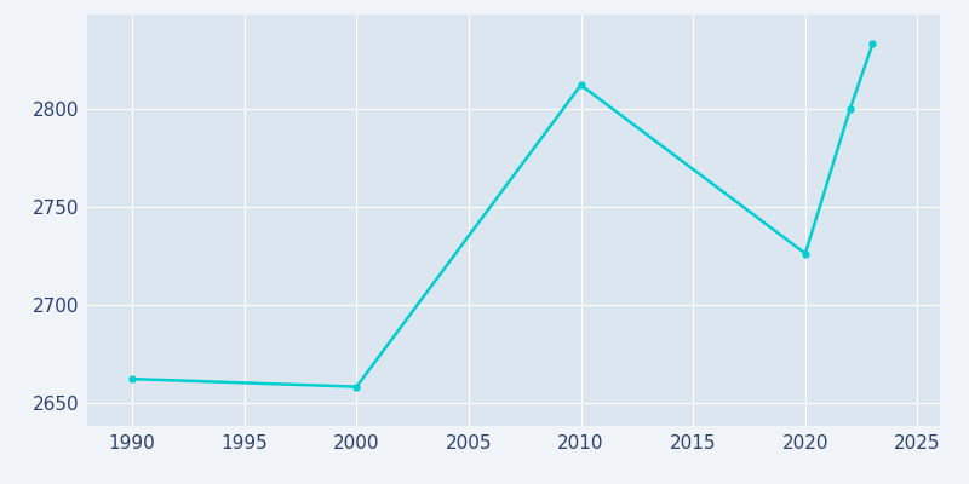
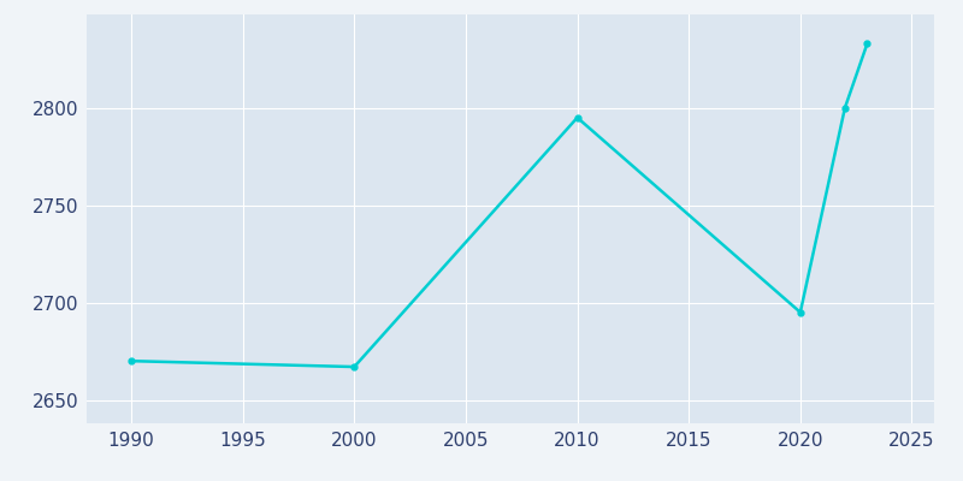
1990: 2662 -> 2670
2000: 2658 -> 2667
2010: 2812 -> 2795
2020: 2726 -> 2695
